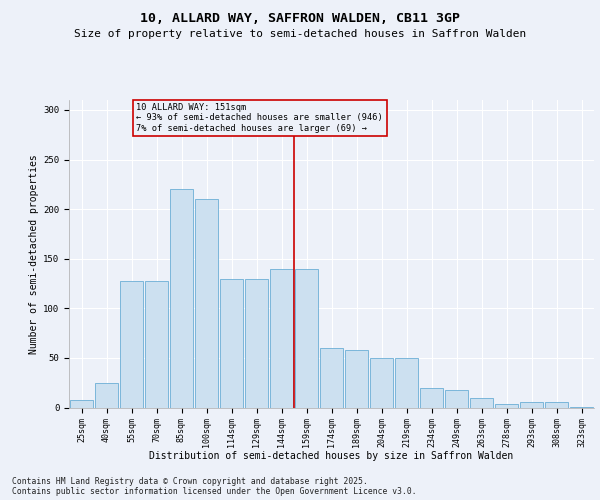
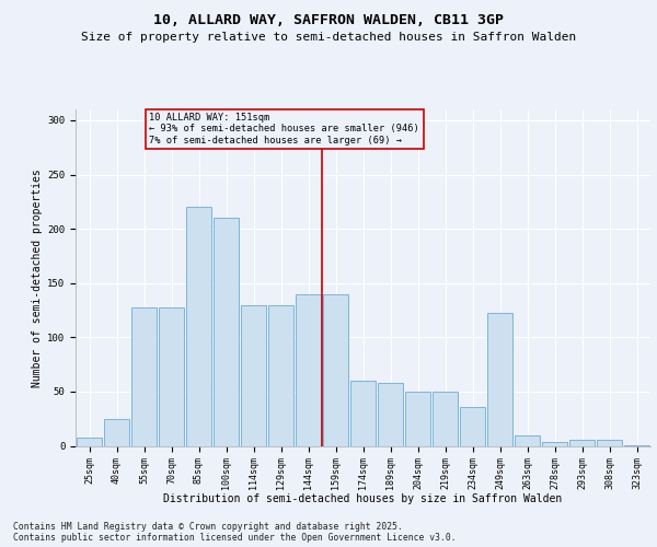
234sqm: 20 -> 36
249sqm: 18 -> 122
